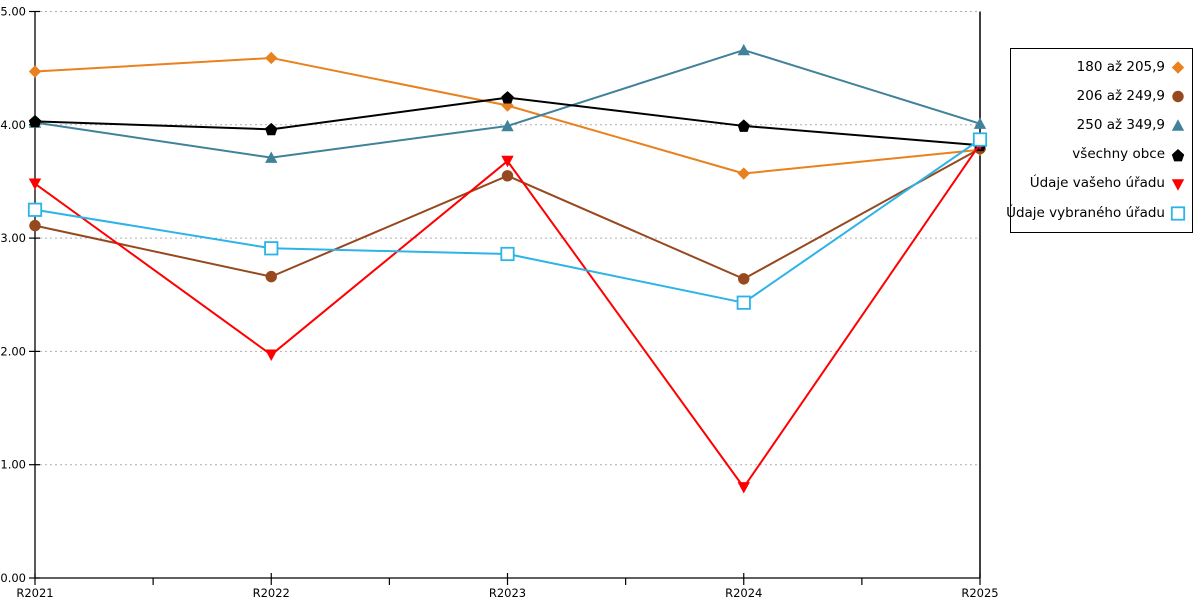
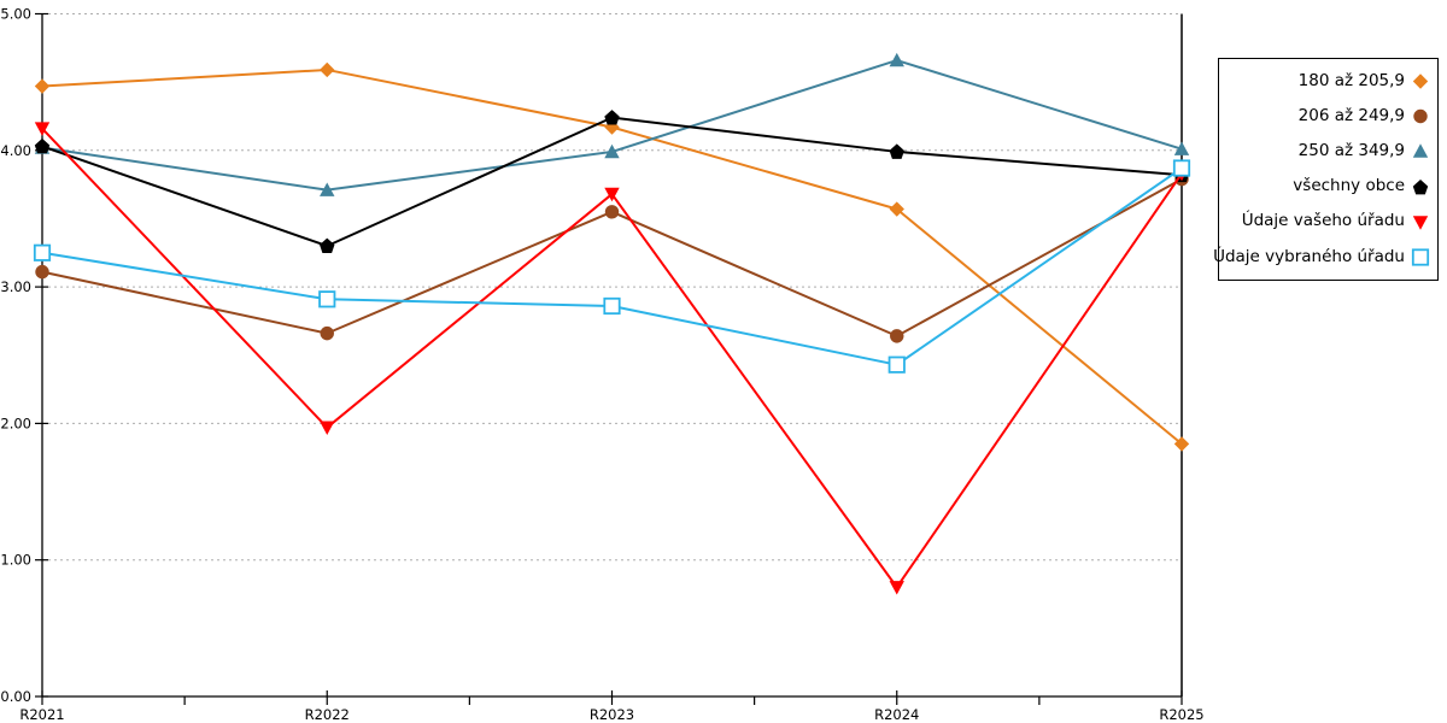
Údaje vašeho úřadu/R2021: 3.48 -> 4.16
všechny obce/R2022: 3.96 -> 3.30
180 až 205,9/R2025: 3.78 -> 1.85
